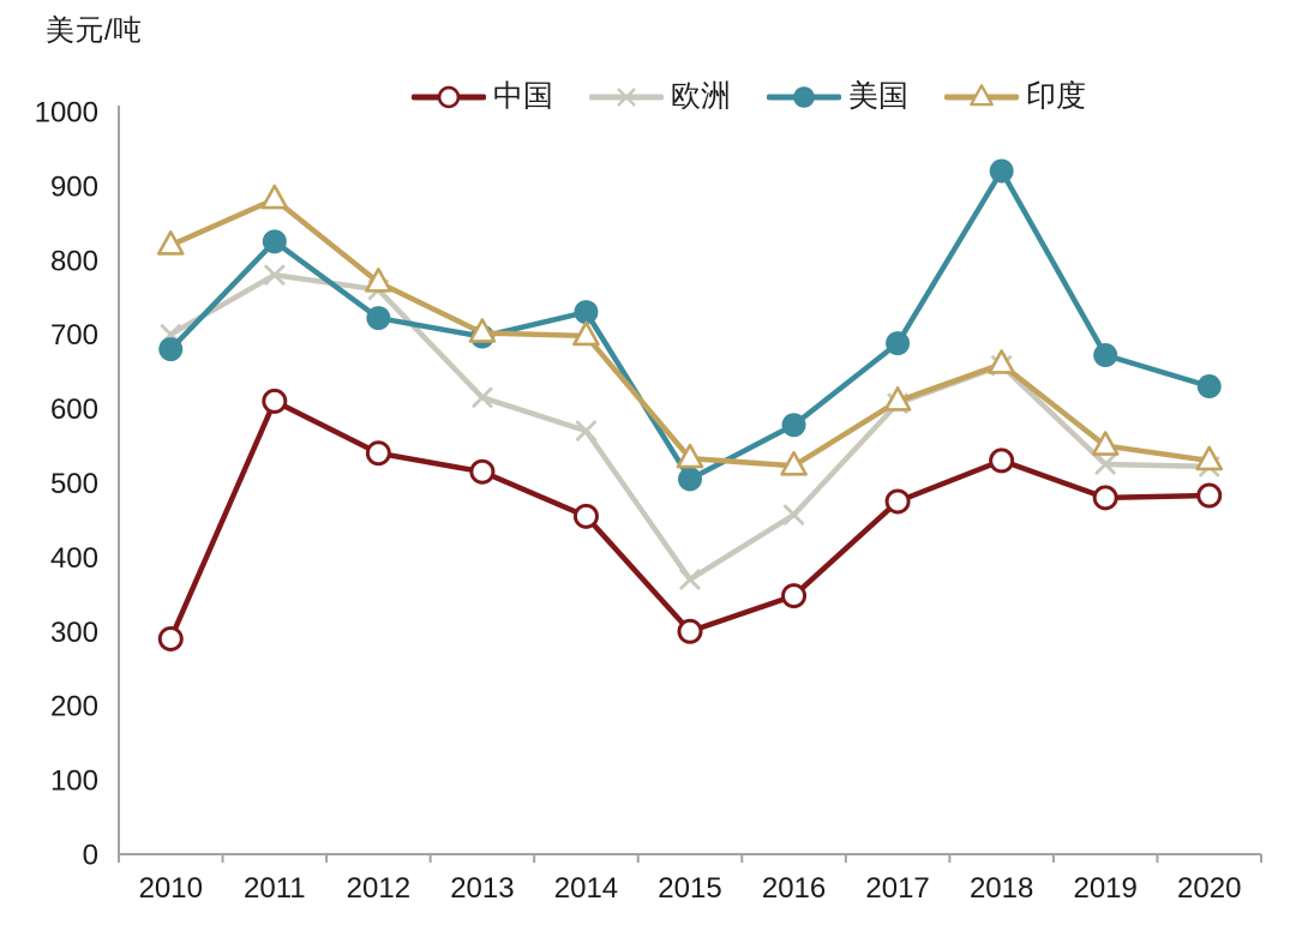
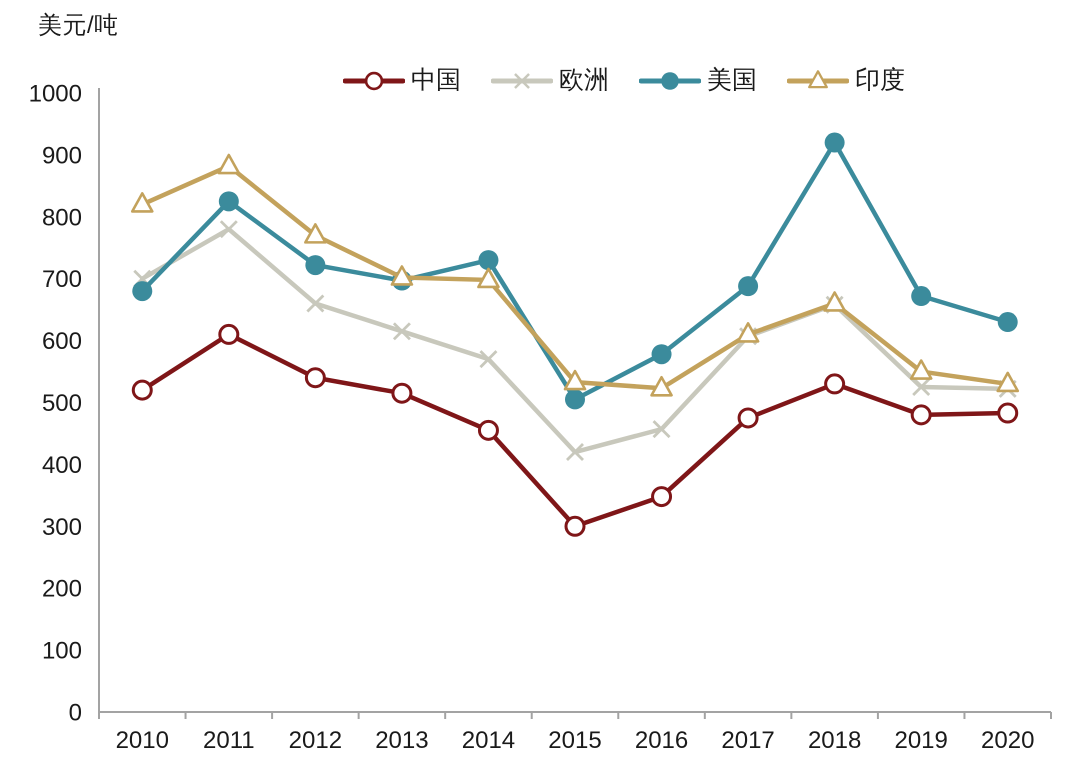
中国/2010: 290 -> 520
欧洲/2012: 760 -> 660
欧洲/2015: 370 -> 420
